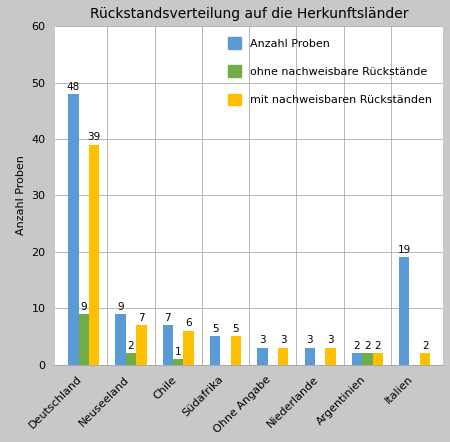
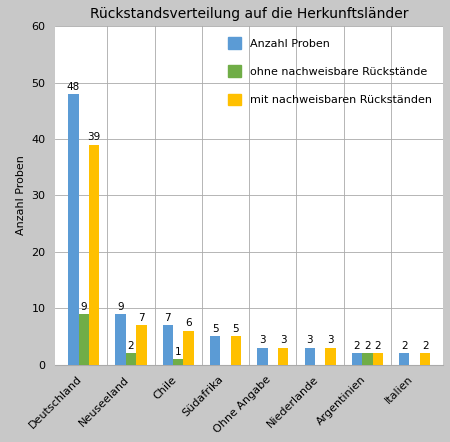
Anzahl Proben/Italien: 19 -> 2
